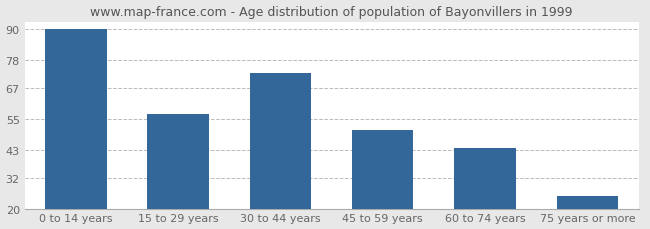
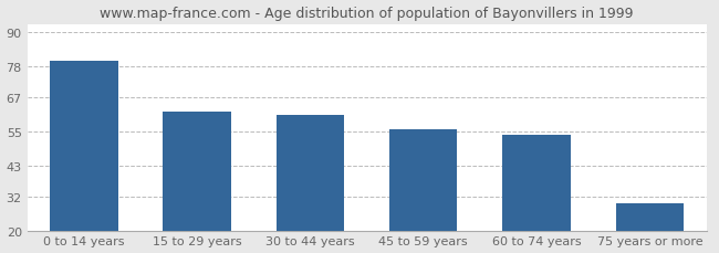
0 to 14 years: 90 -> 80
15 to 29 years: 57 -> 62
30 to 44 years: 73 -> 61
45 to 59 years: 51 -> 56
60 to 74 years: 44 -> 54
75 years or more: 25 -> 30
